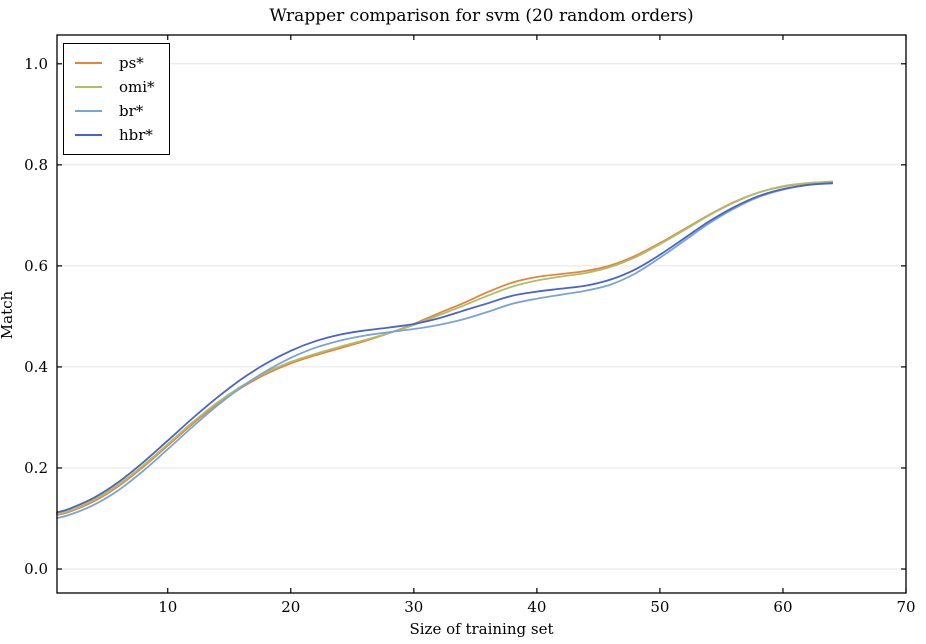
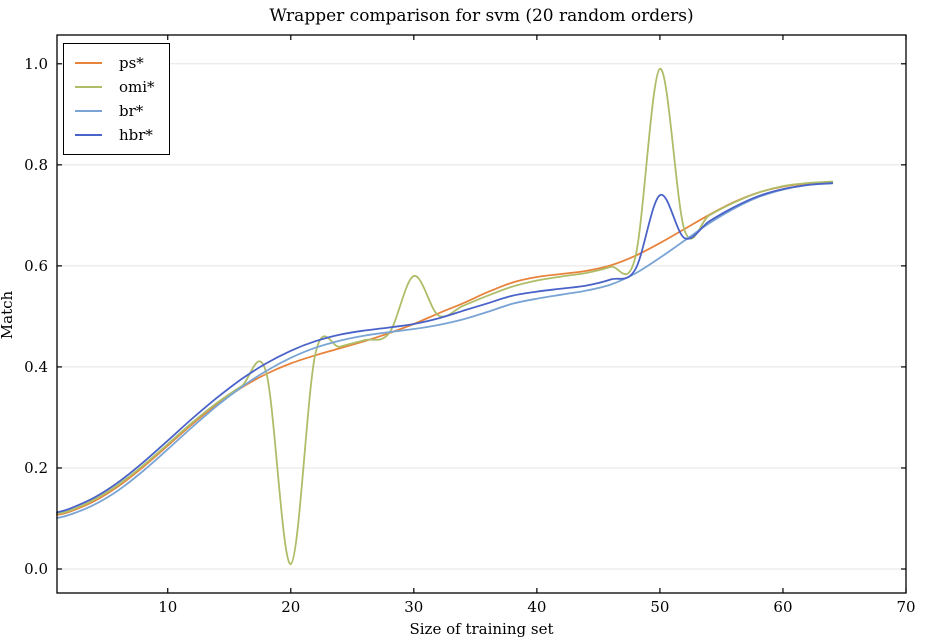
omi*/20: 0.41 -> 0.01
omi*/30: 0.48 -> 0.58
omi*/50: 0.64 -> 0.99
hbr*/50: 0.62 -> 0.74
